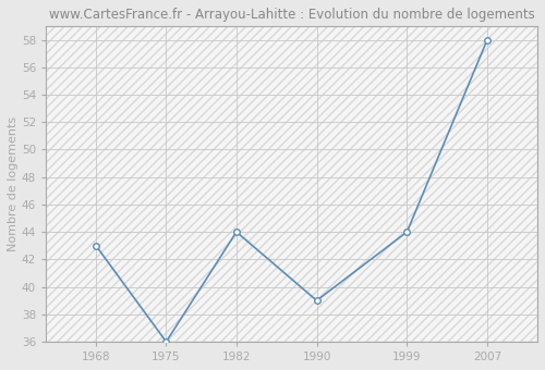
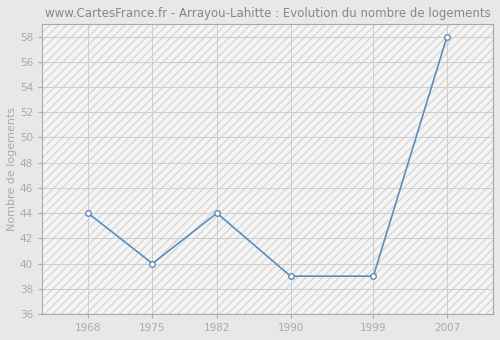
1968: 43 -> 44
1975: 36 -> 40
1999: 44 -> 39
